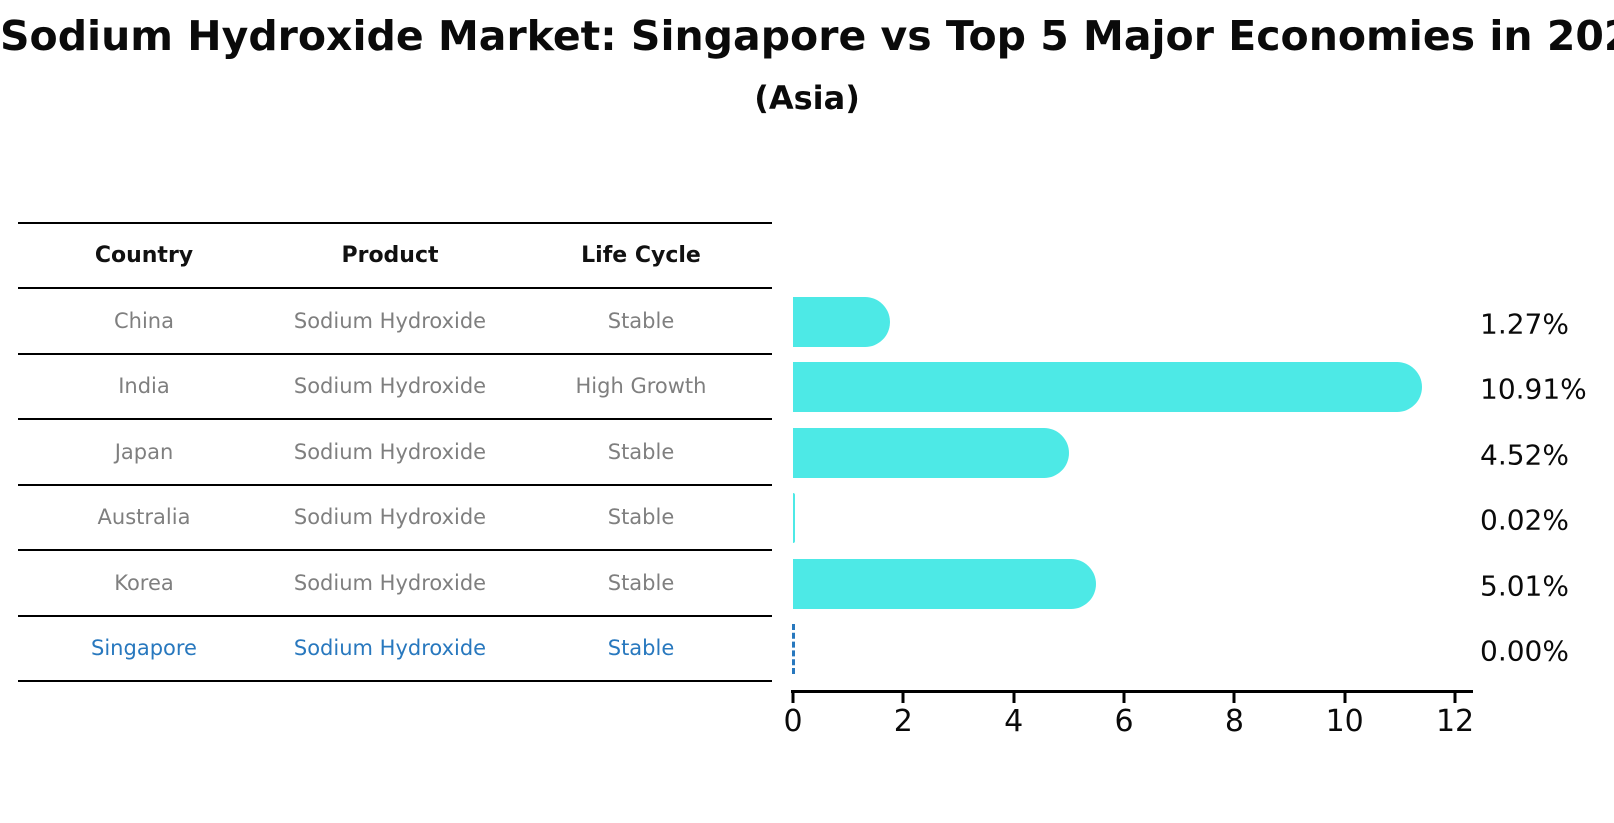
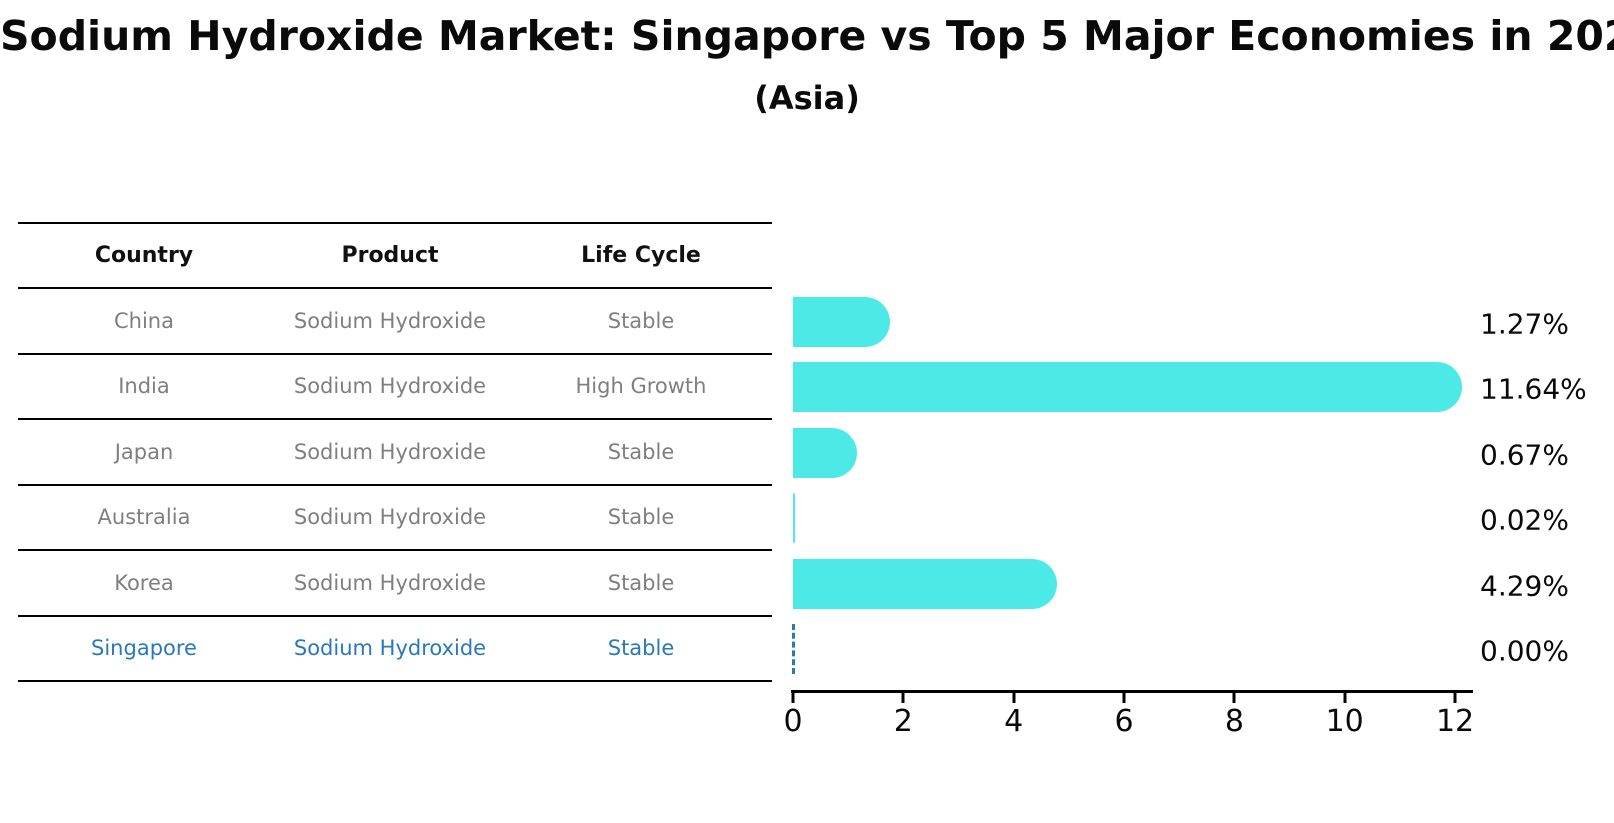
India: 10.91% -> 11.64%
Japan: 4.52% -> 0.67%
Korea: 5.01% -> 4.29%
